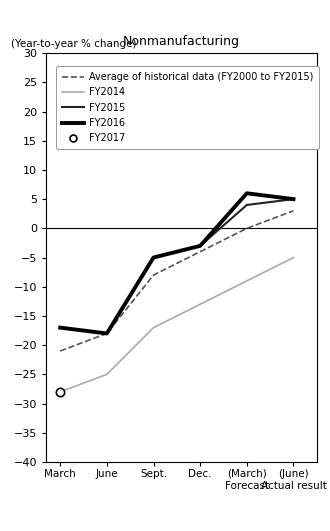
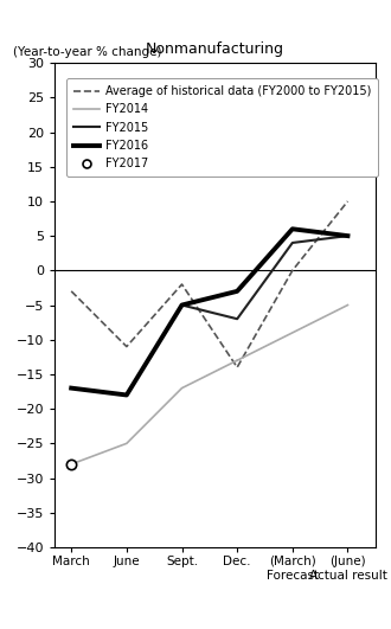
Average of historical data (FY2000 to FY2015)/March: -21 -> -3
Average of historical data (FY2000 to FY2015)/June: -18 -> -11
Average of historical data (FY2000 to FY2015)/Sept.: -8 -> -2
Average of historical data (FY2000 to FY2015)/Dec.: -4 -> -14
FY2015/Dec.: -3 -> -7
Average of historical data (FY2000 to FY2015)/(June) Actual result: 3 -> 10
